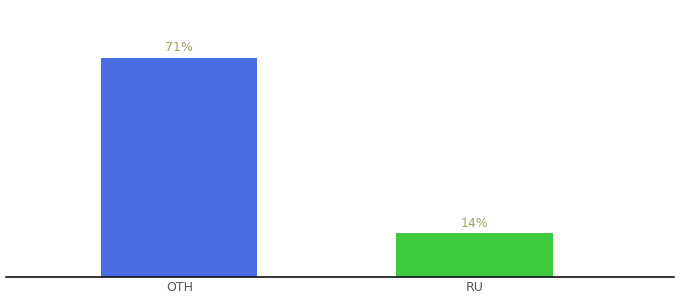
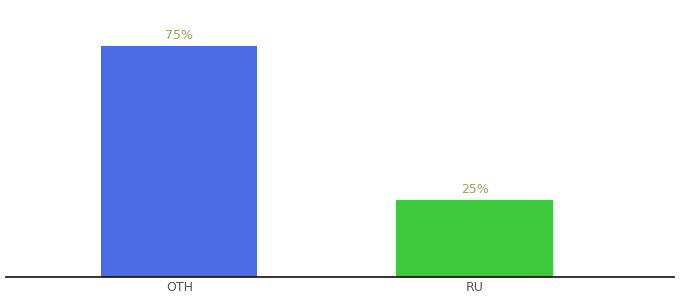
OTH: 71% -> 75%
RU: 14% -> 25%
